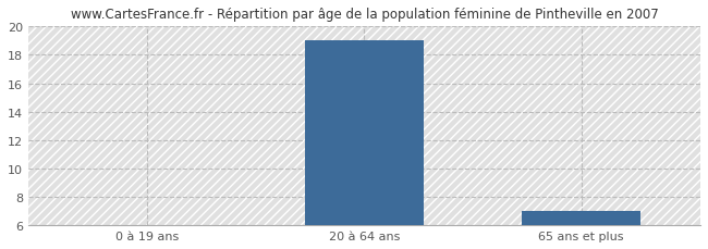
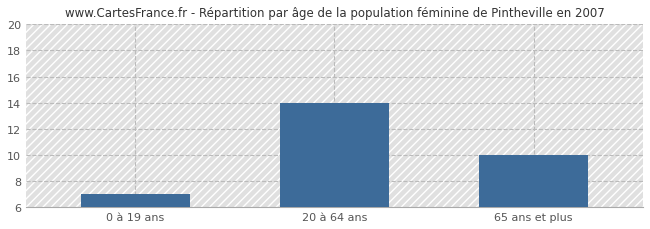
0 à 19 ans: 6 -> 7
20 à 64 ans: 19 -> 14
65 ans et plus: 7 -> 10
